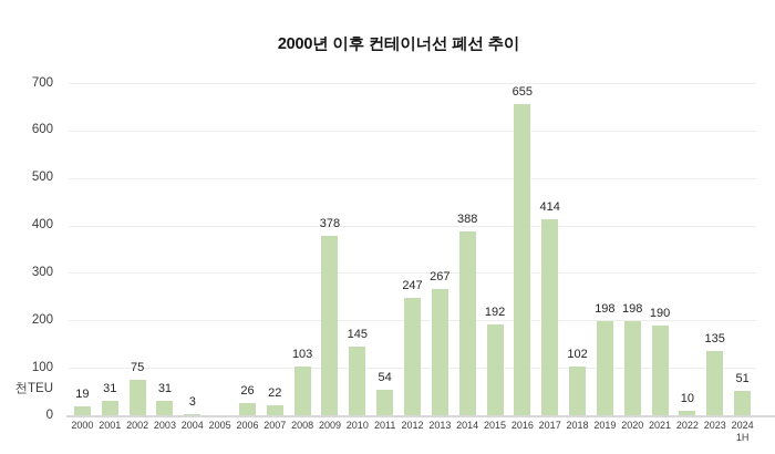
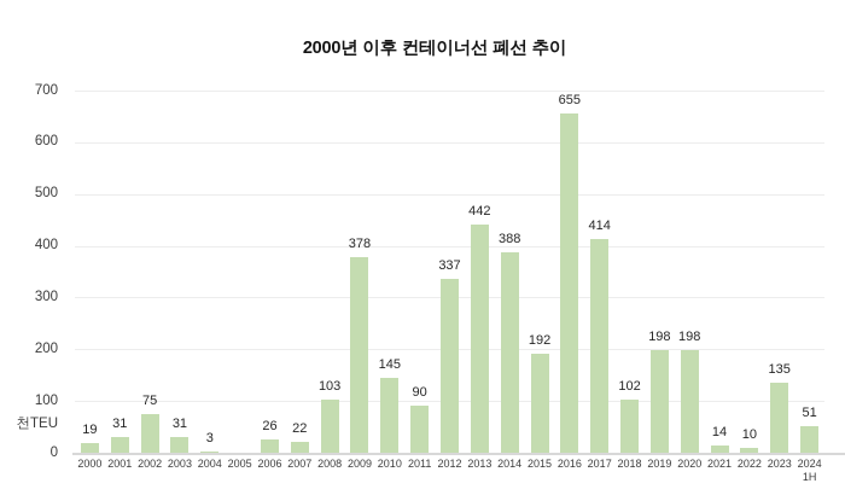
2011: 54 -> 90
2012: 247 -> 337
2013: 267 -> 442
2021: 190 -> 14
